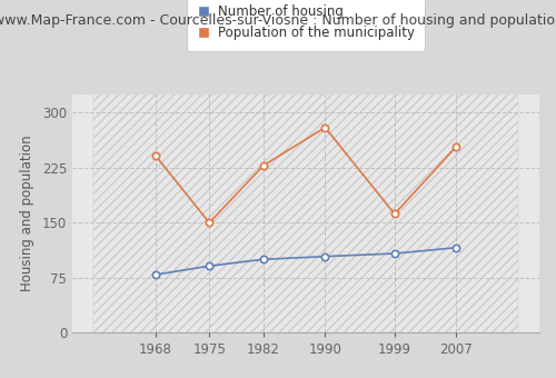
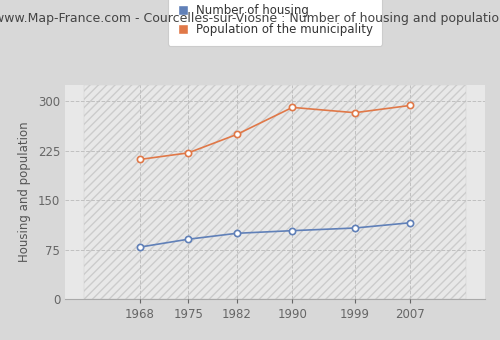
Population of the municipality/1968: 242 -> 212
Population of the municipality/1975: 150 -> 222
Population of the municipality/1982: 228 -> 250
Population of the municipality/1990: 280 -> 291
Population of the municipality/1999: 162 -> 283
Population of the municipality/2007: 254 -> 294
